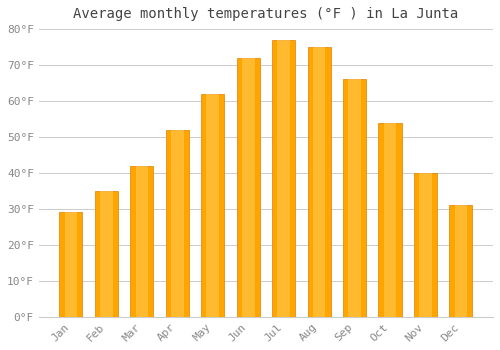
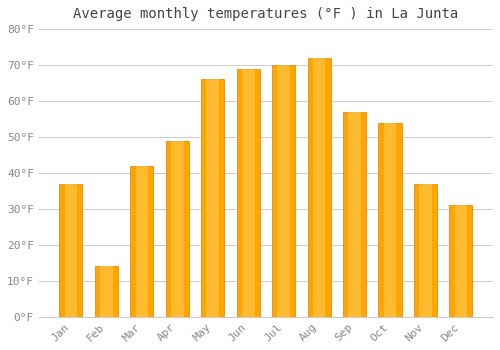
Jan: 29°F -> 37°F
Feb: 35°F -> 14°F
Apr: 52°F -> 49°F
May: 62°F -> 66°F
Jun: 72°F -> 69°F
Jul: 77°F -> 70°F
Aug: 75°F -> 72°F
Sep: 66°F -> 57°F
Nov: 40°F -> 37°F
